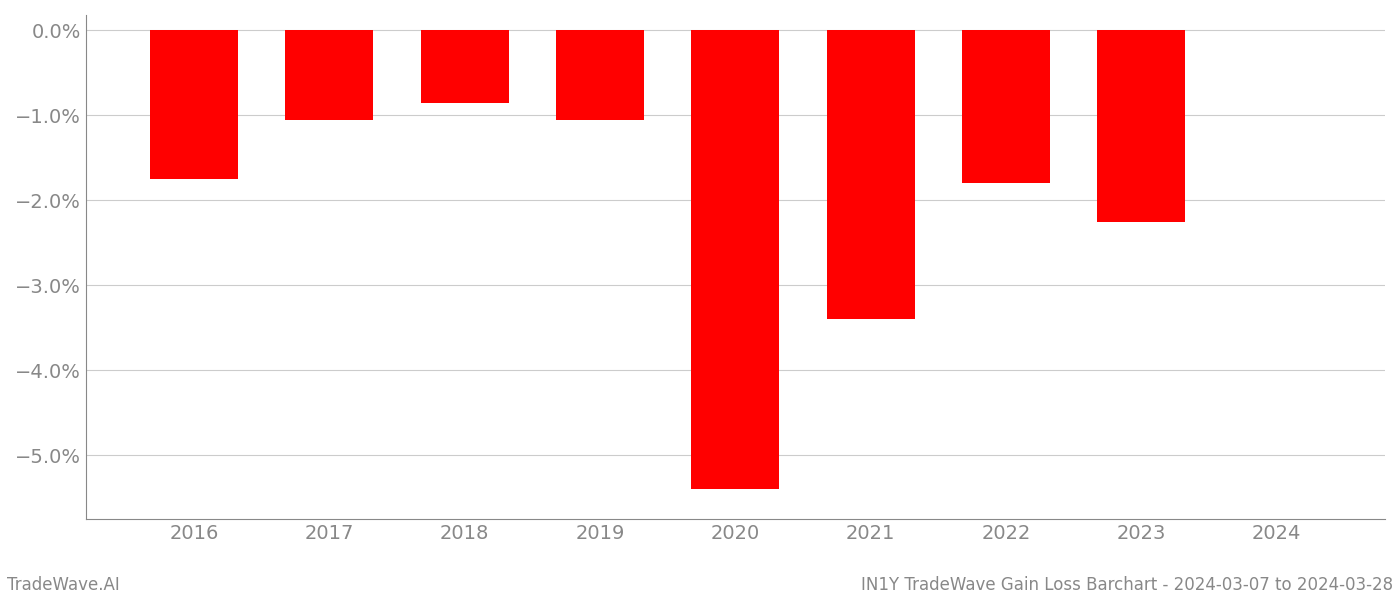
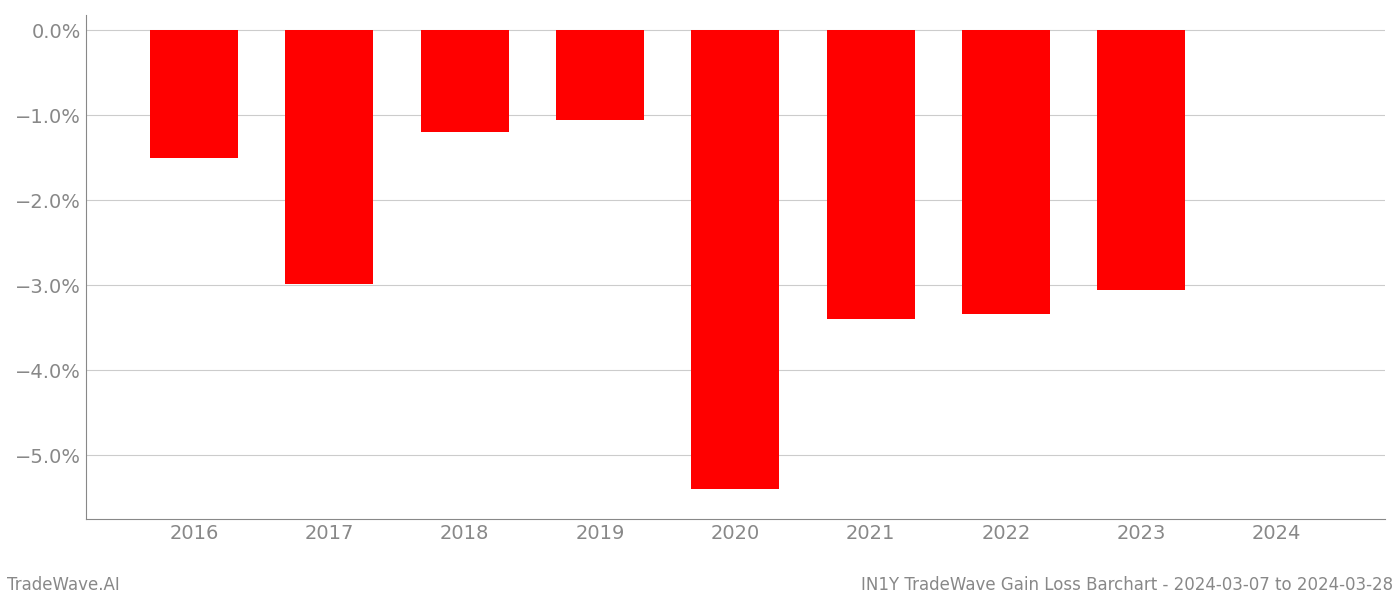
2016: -1.75% -> -1.50%
2017: -1.05% -> -2.98%
2018: -0.85% -> -1.20%
2022: -1.80% -> -3.34%
2023: -2.25% -> -3.06%
